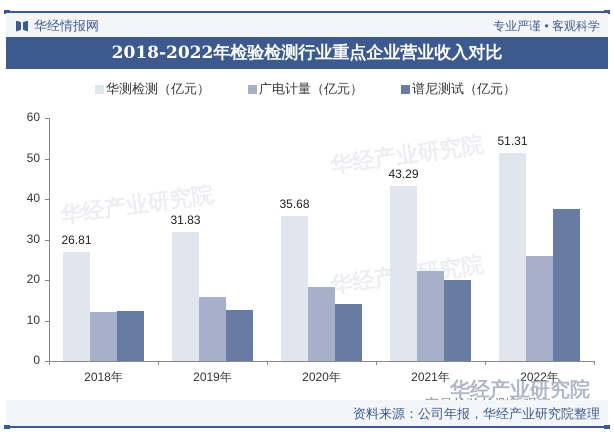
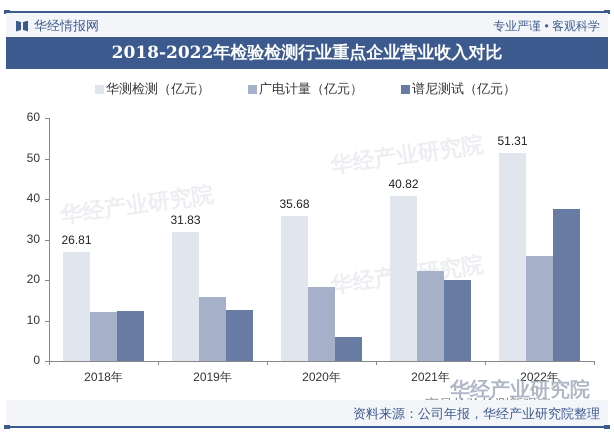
谱尼测试（亿元）/2020年: 14 -> 6
华测检测（亿元）/2021年: 43.29 -> 40.82
